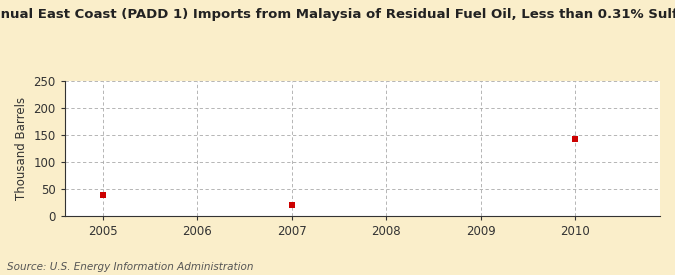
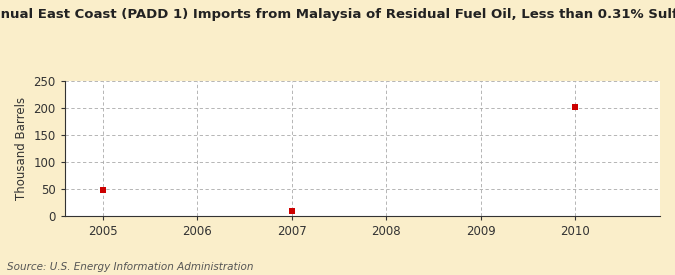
2005: 38 -> 48
2007: 20 -> 10
2010: 142 -> 201
